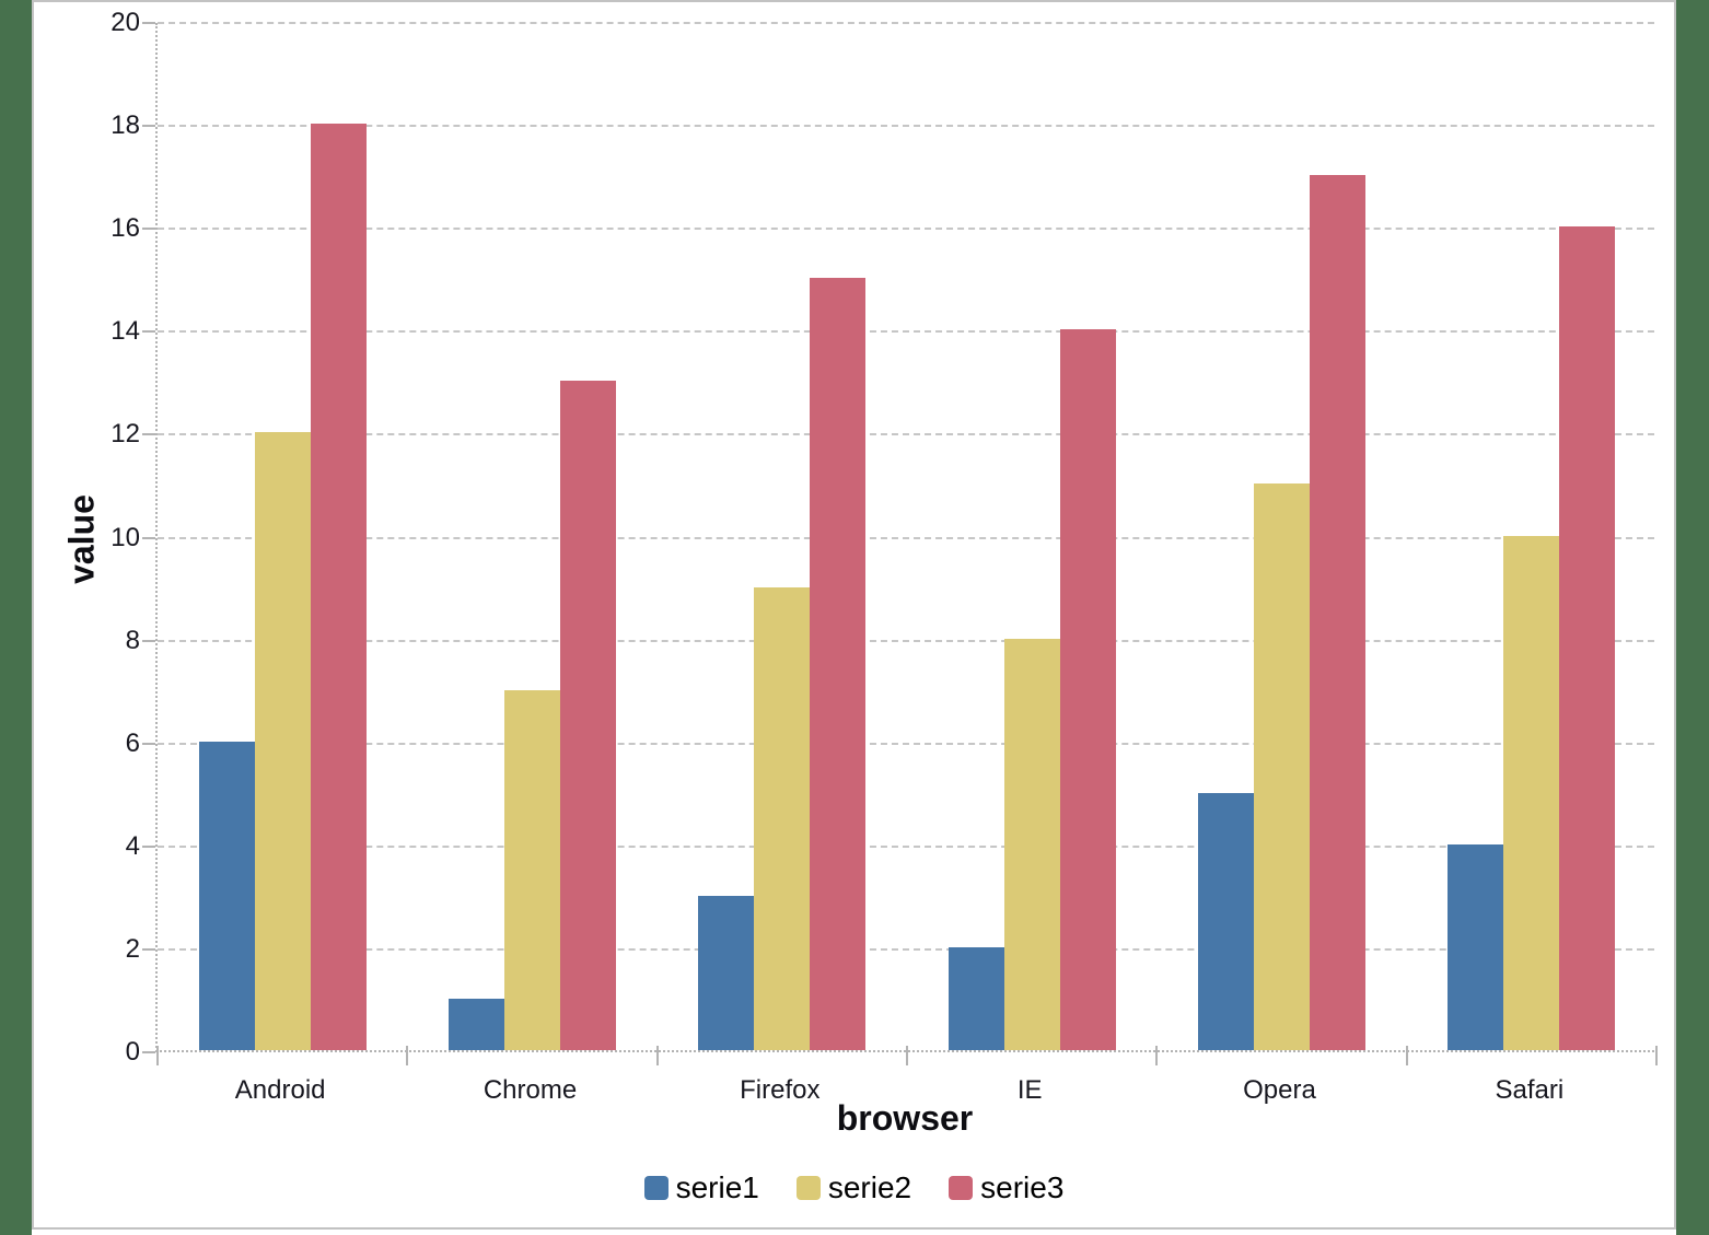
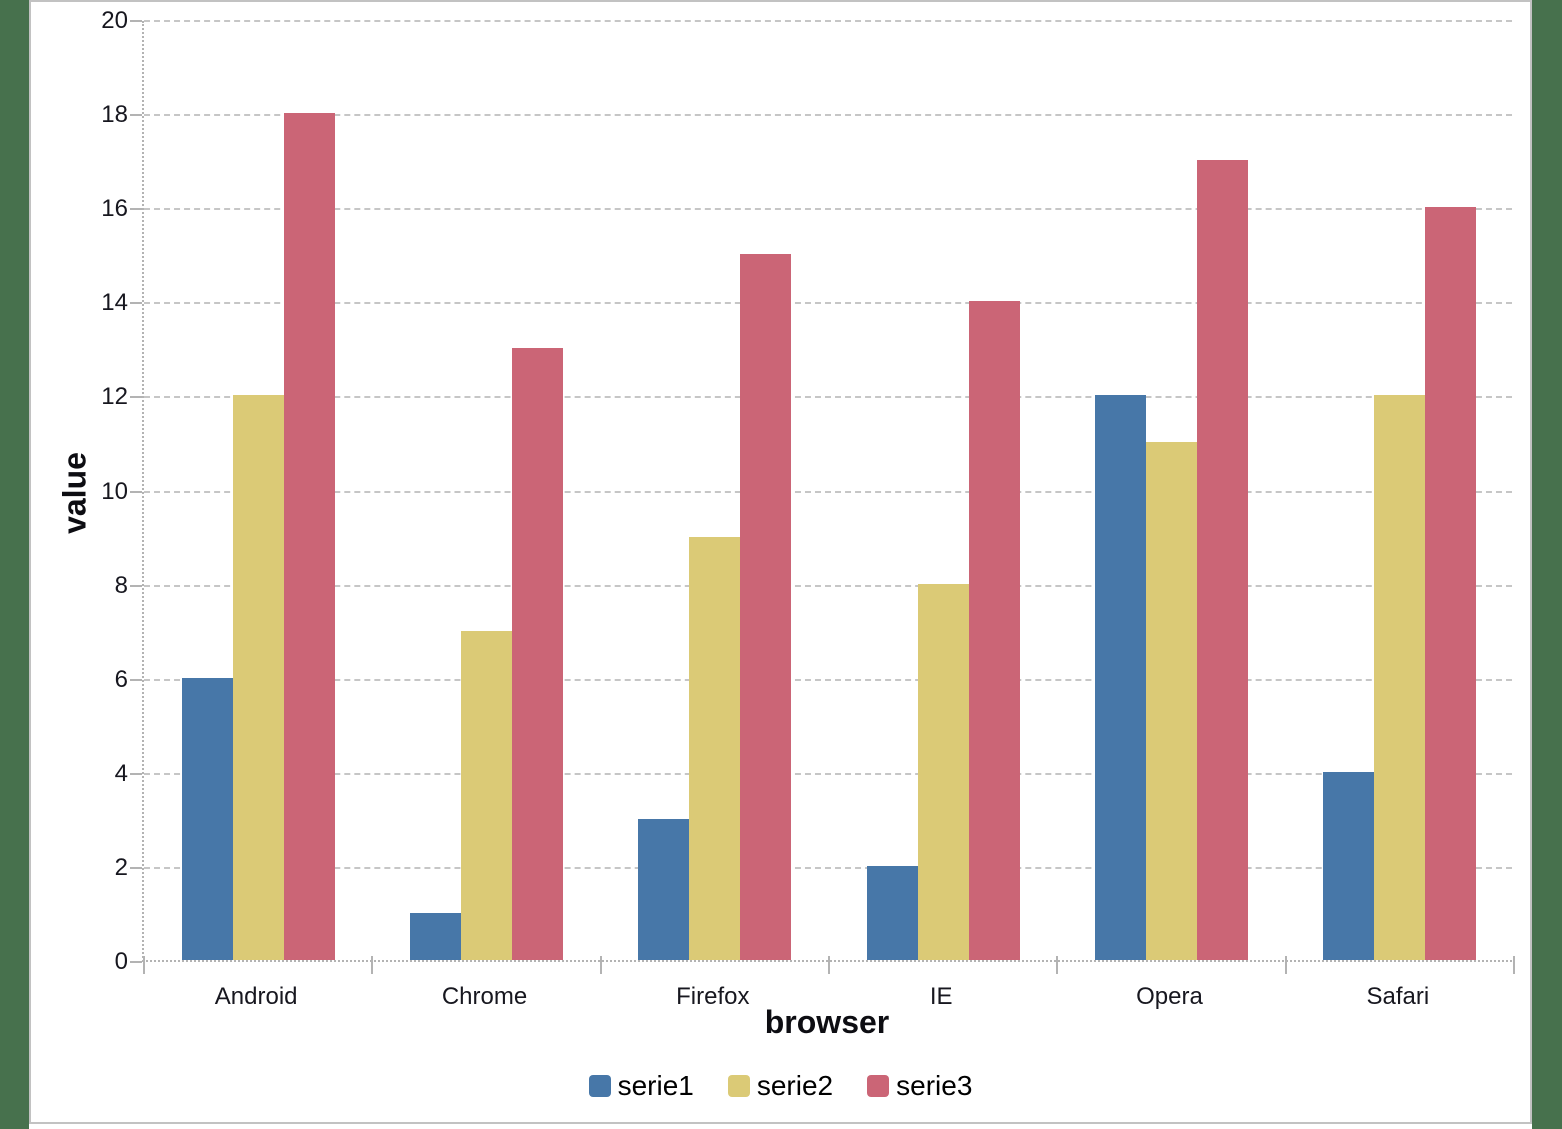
serie1/Opera: 5 -> 12
serie2/Safari: 10 -> 12
